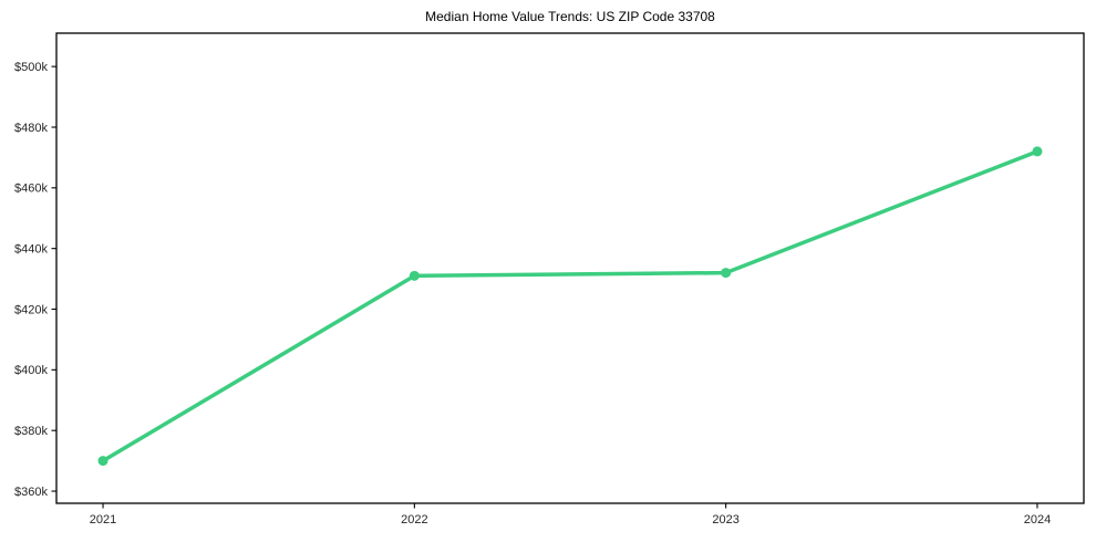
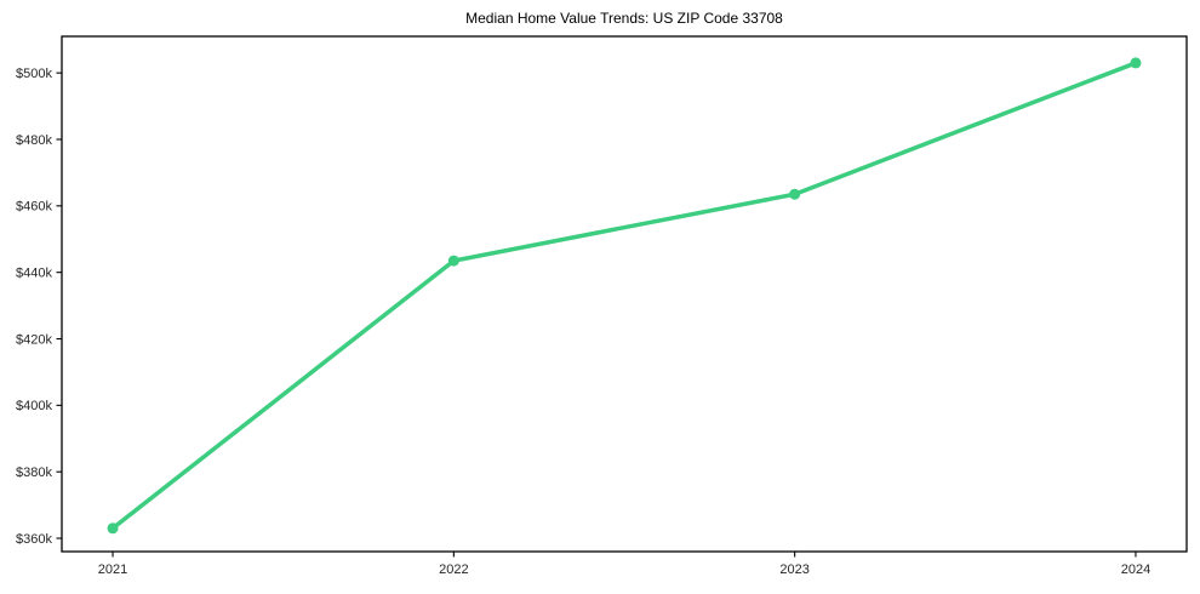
2021: $370k -> $363k
2022: $431k -> $444k
2023: $432k -> $464k
2024: $472k -> $503k
